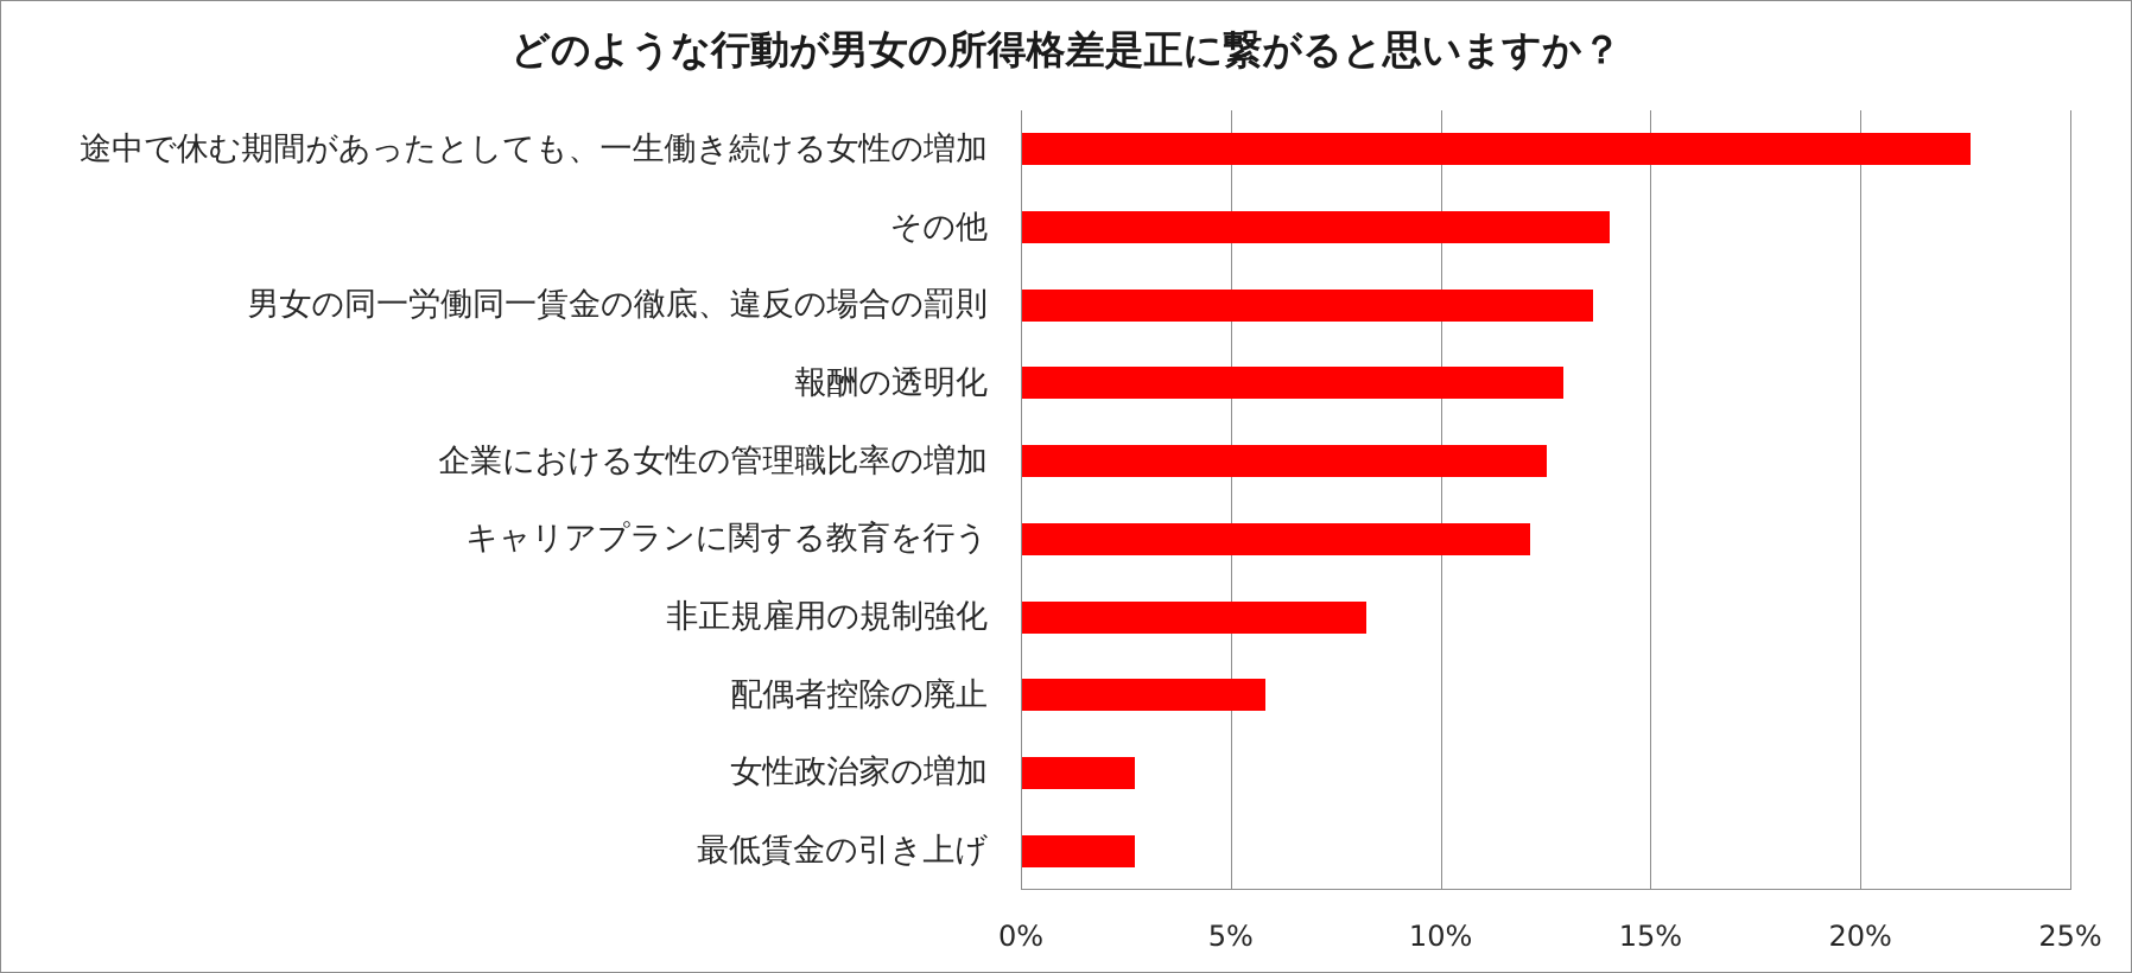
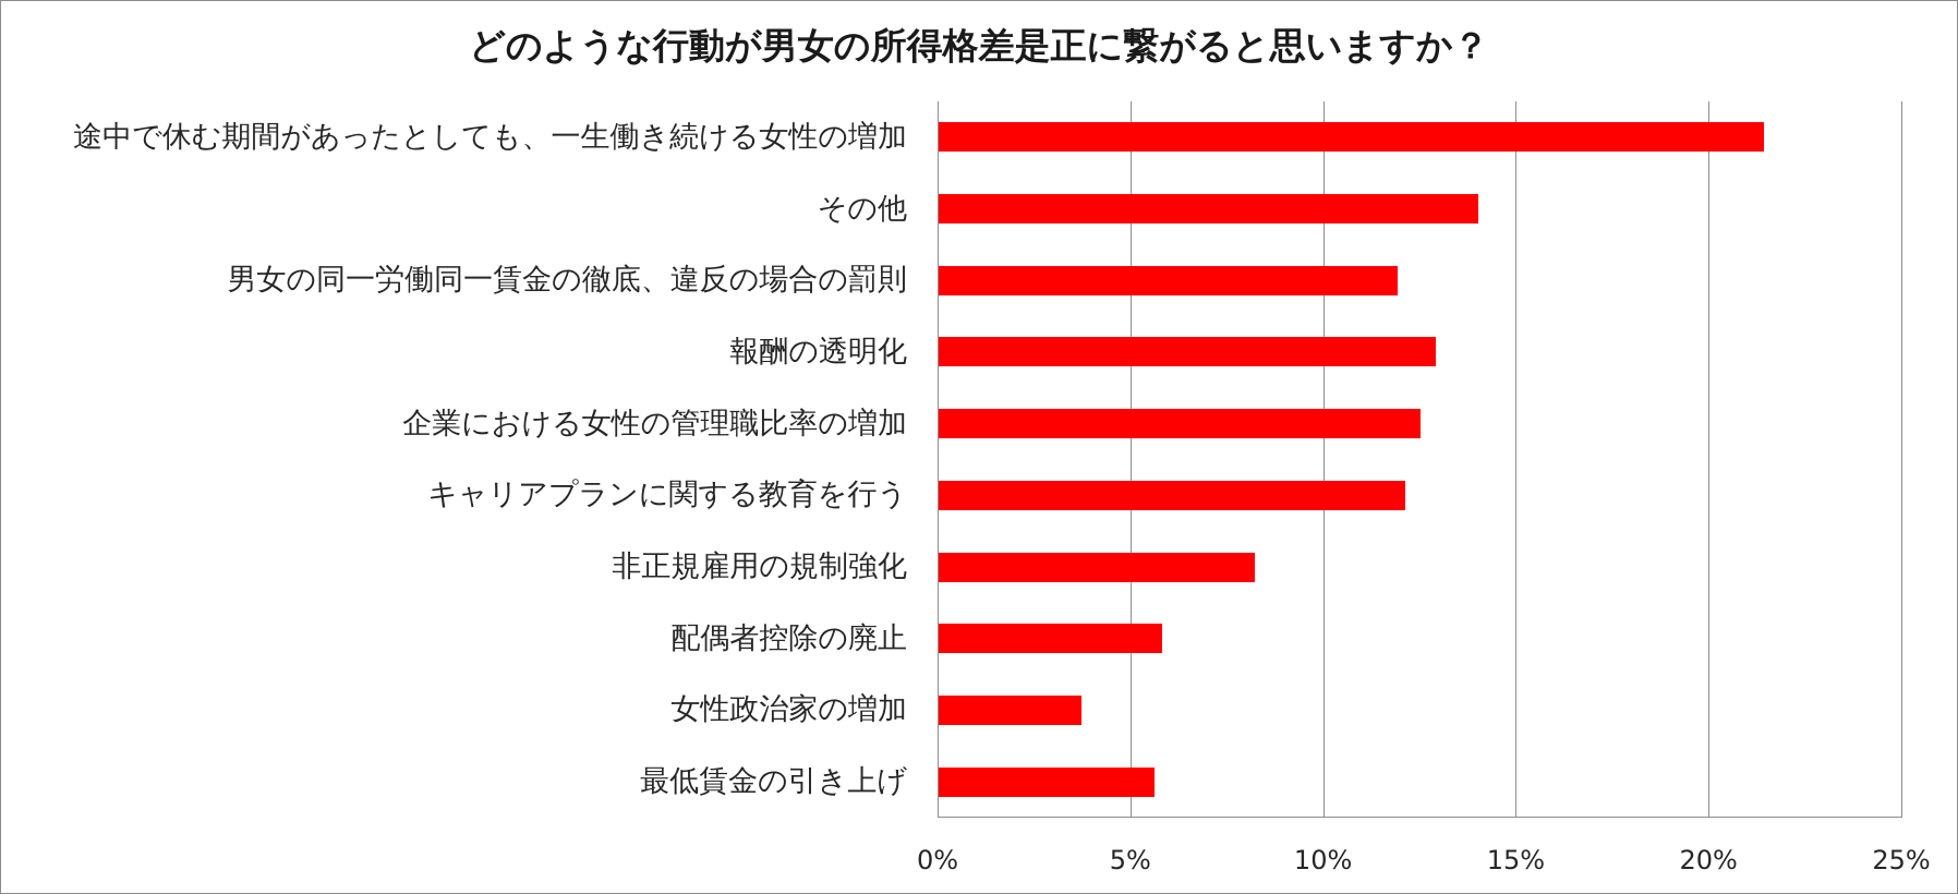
途中で休む期間があったとしても、一生働き続ける女性の増加: 22.6% -> 21.4%
男女の同一労働同一賃金の徹底、違反の場合の罰則: 13.6% -> 11.9%
女性政治家の増加: 2.7% -> 3.7%
最低賃金の引き上げ: 2.7% -> 5.6%
